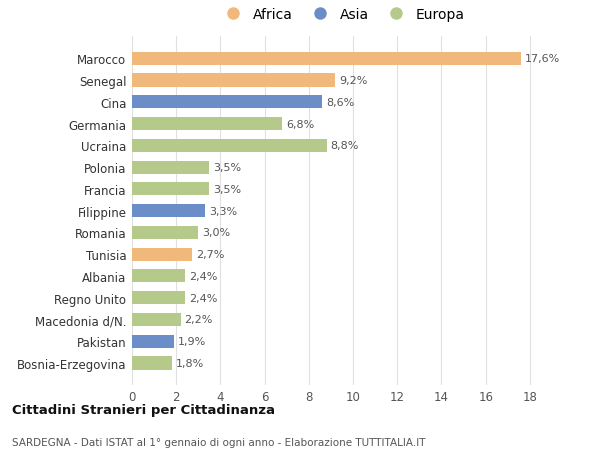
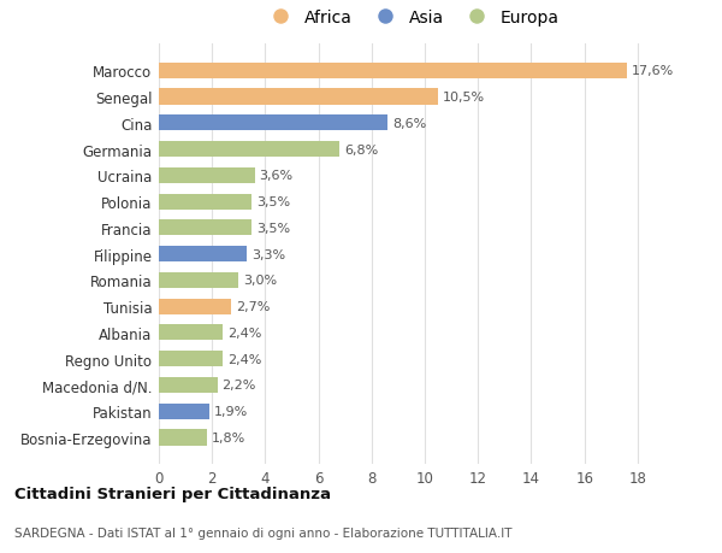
Senegal: 9,2% -> 10,5%
Ucraina: 8,8% -> 3,6%
